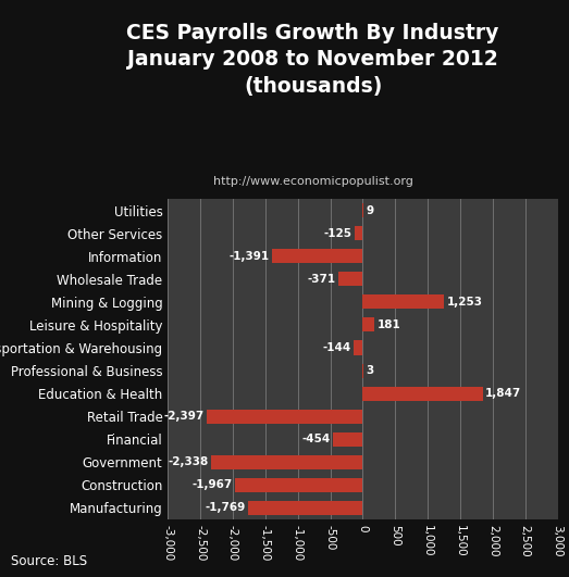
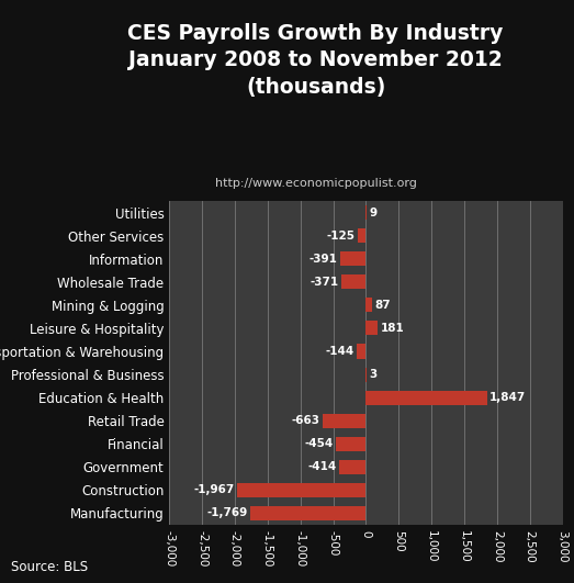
Information: -1,391 -> -391
Mining & Logging: 1,253 -> 87
Retail Trade: -2,397 -> -663
Government: -2,338 -> -414
